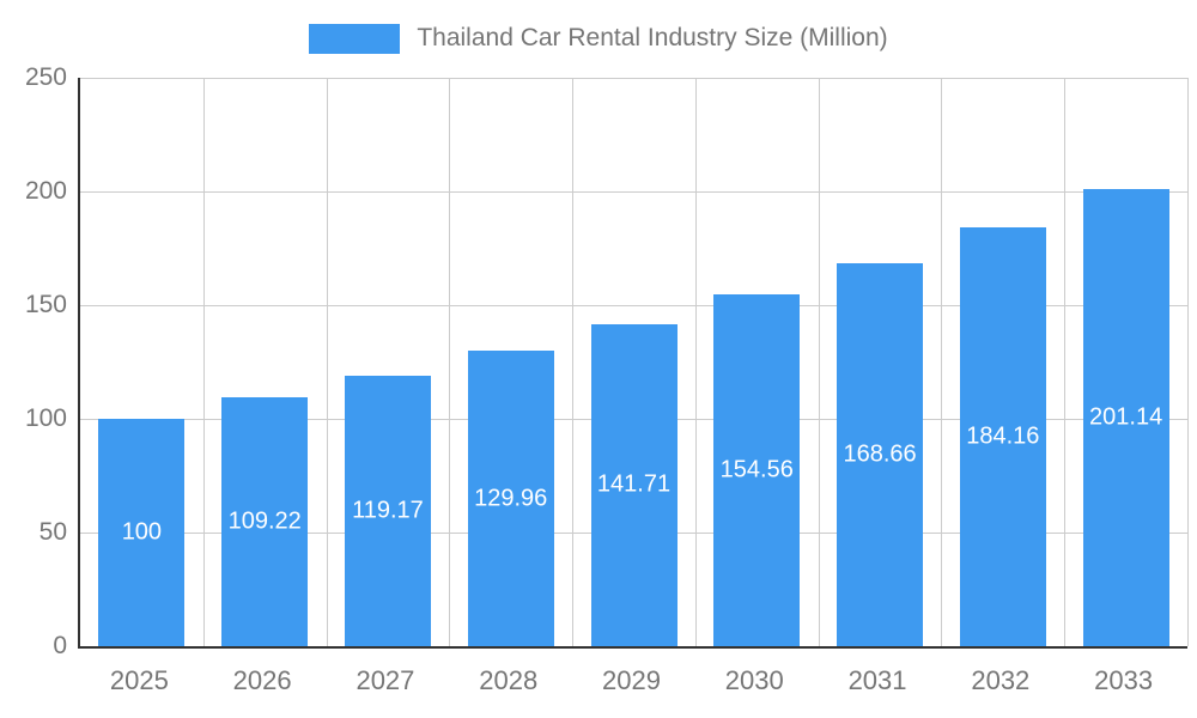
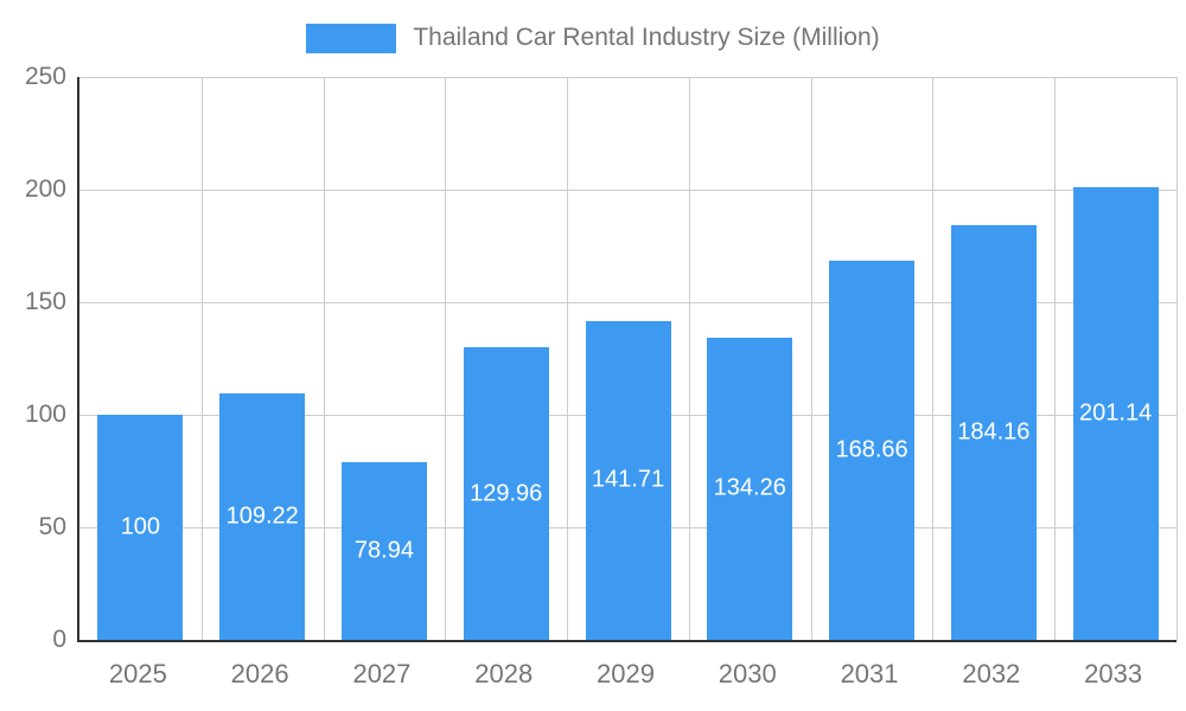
2027: 119.17 -> 78.94
2030: 154.56 -> 134.26
